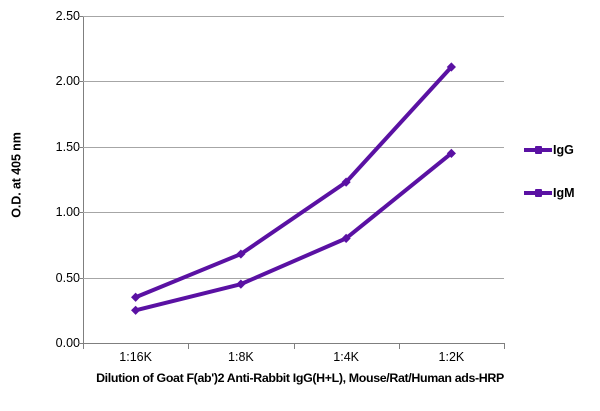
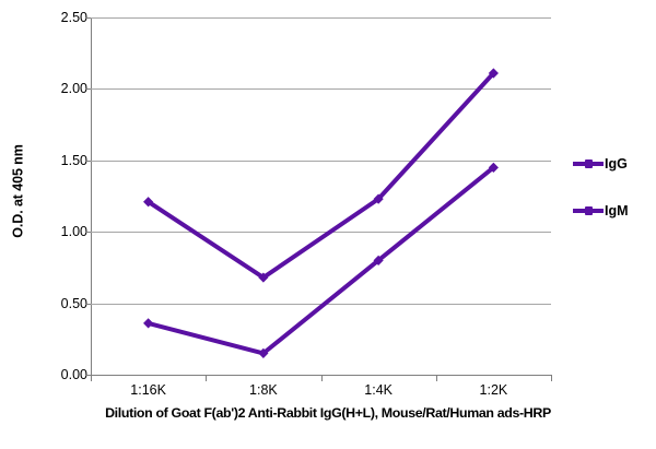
IgG/1:16K: 0.35 -> 1.21
IgM/1:16K: 0.25 -> 0.36
IgM/1:8K: 0.45 -> 0.15
